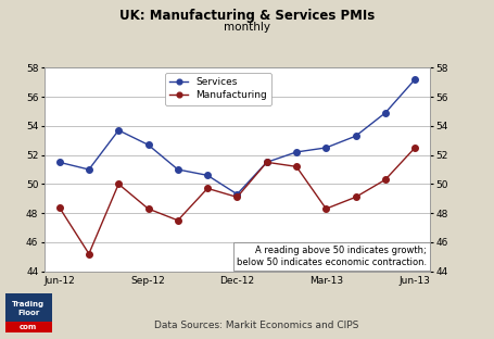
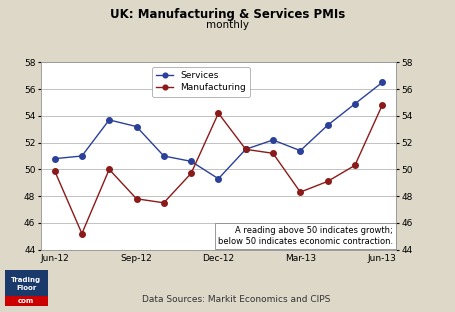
Services/Jun-12: 51.5 -> 50.8
Manufacturing/Jun-12: 48.4 -> 49.9
Services/Sep-12: 52.7 -> 53.2
Manufacturing/Sep-12: 48.3 -> 47.8
Manufacturing/Dec-12: 49.1 -> 54.2
Services/Mar-13: 52.5 -> 51.4
Services/Jun-13: 57.2 -> 56.5
Manufacturing/Jun-13: 52.5 -> 54.8
